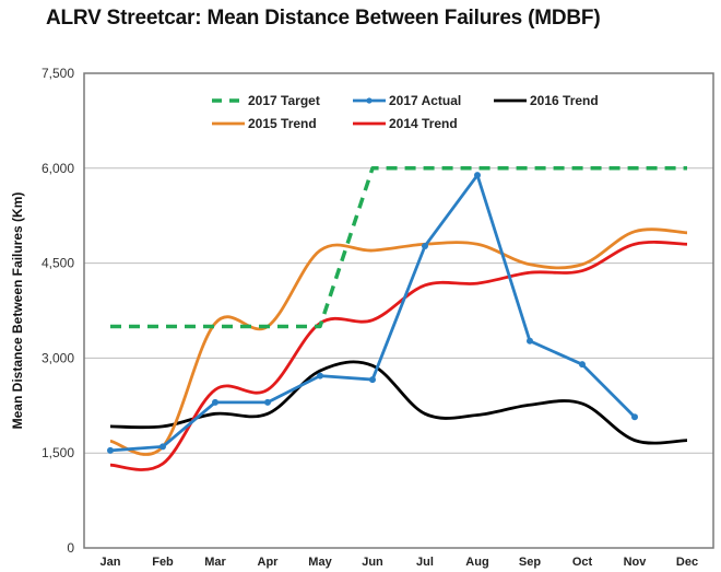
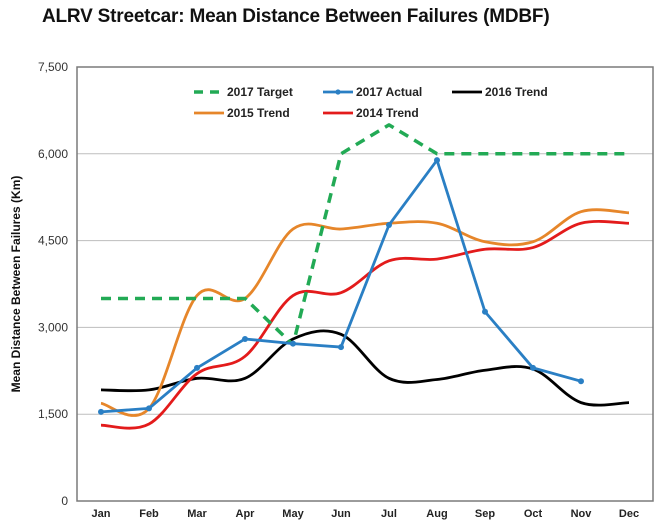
2014 Trend/Mar: 2500 -> 2200
2017 Actual/Apr: 2300 -> 2800
2017 Target/May: 3500 -> 2700
2017 Target/Jul: 6000 -> 6500
2017 Actual/Oct: 2900 -> 2300
